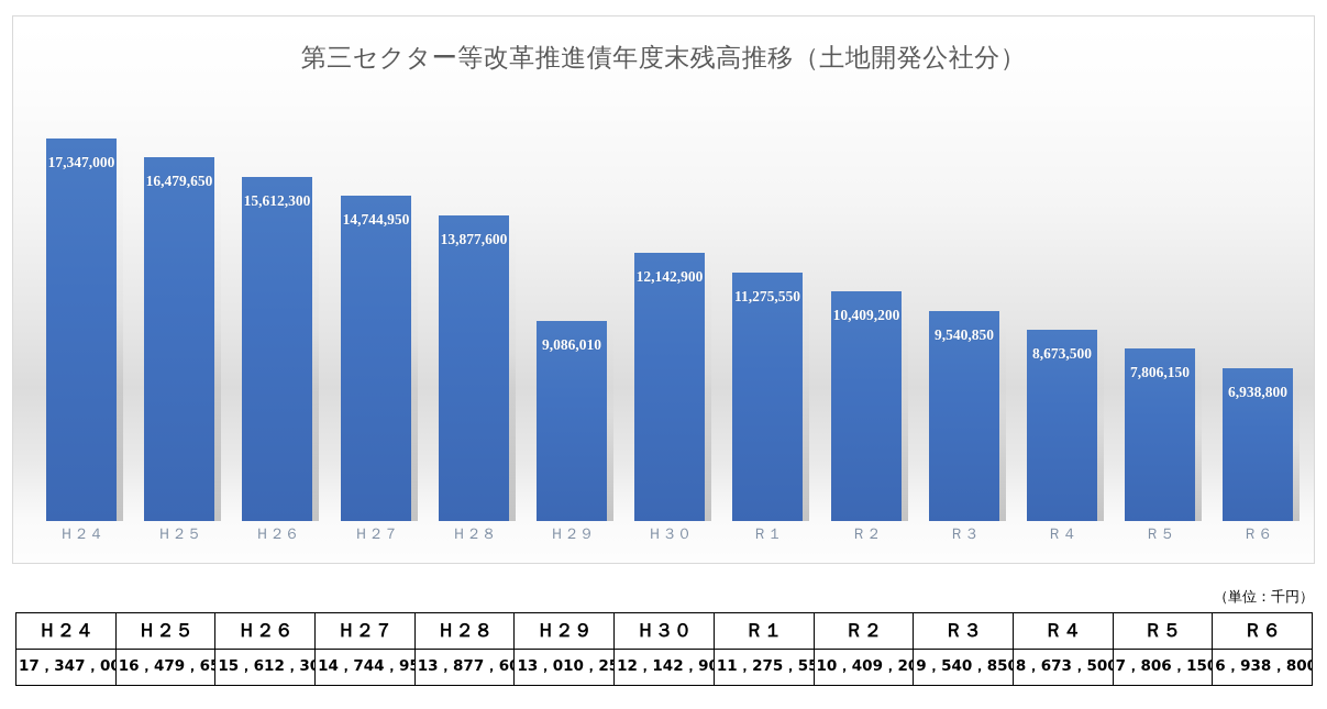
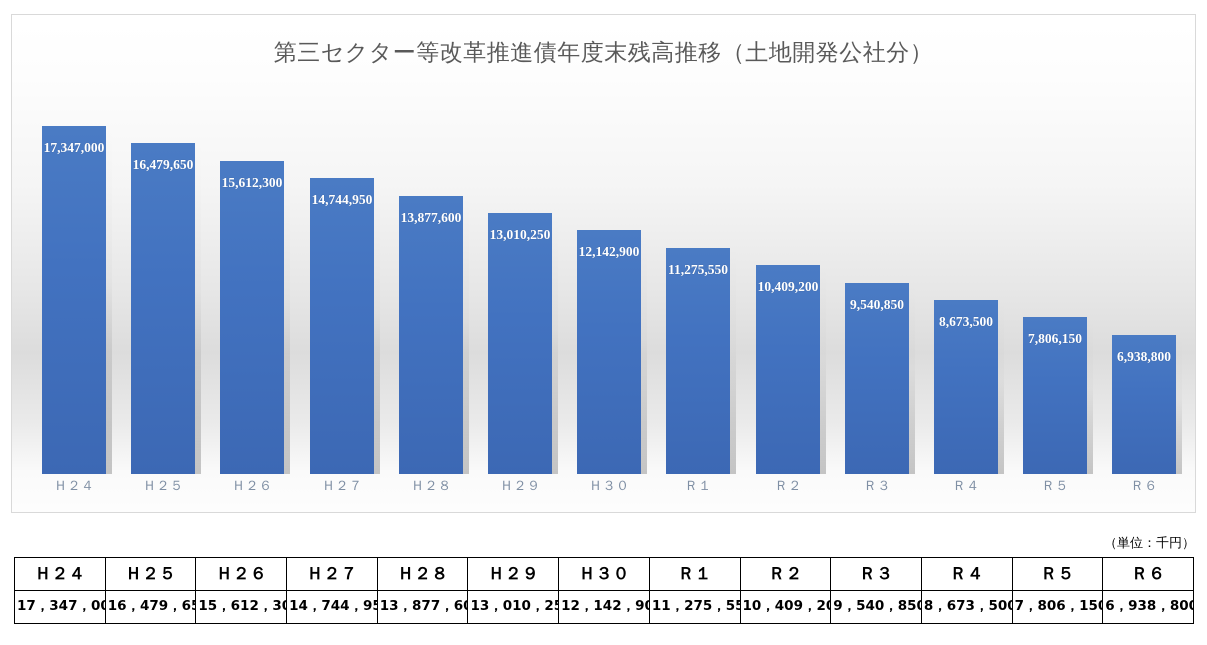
Ｈ２９: 9,086,010 -> 13,010,250
